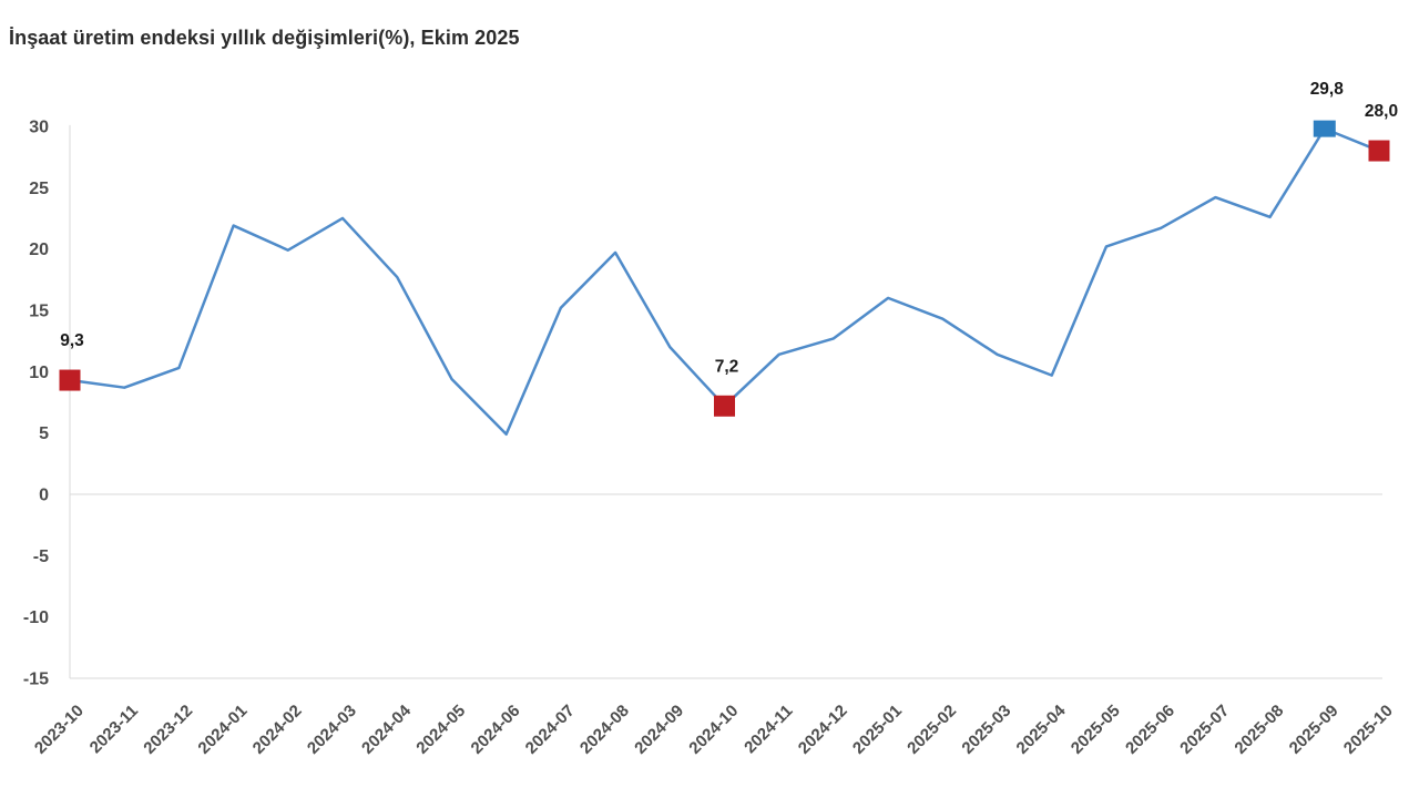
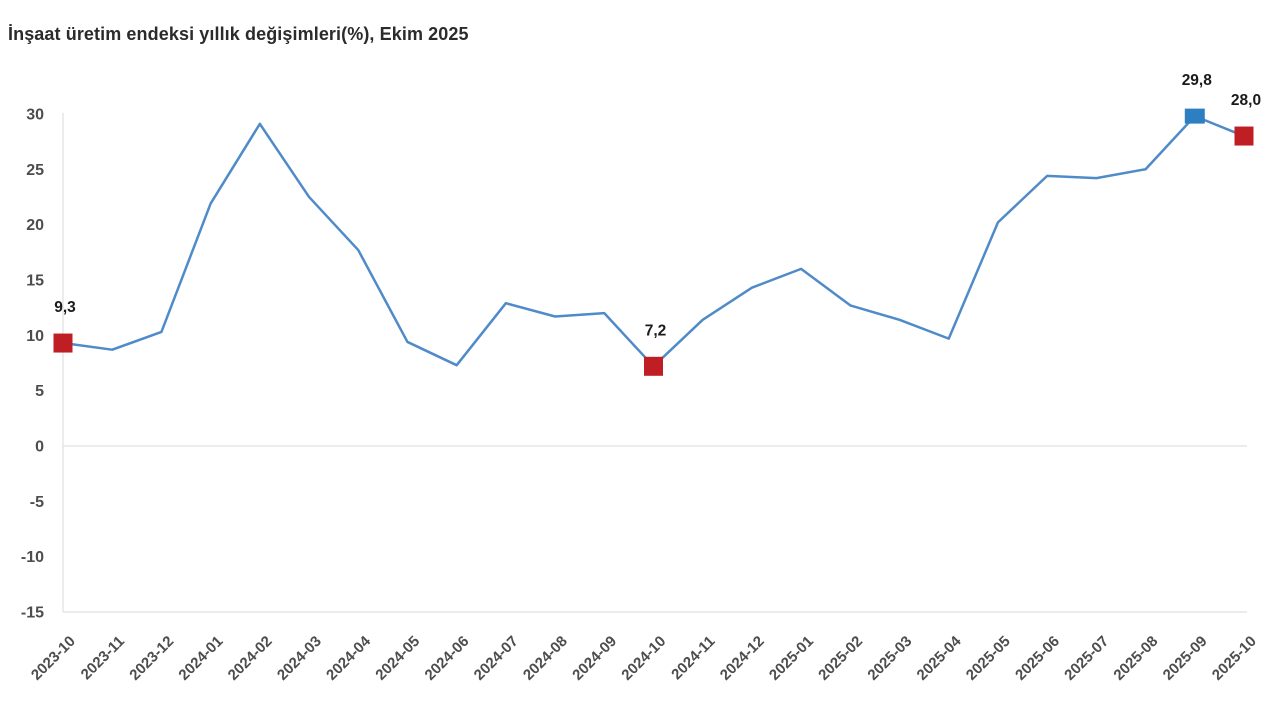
2024-02: 19.9 -> 29.1
2024-06: 4.9 -> 7.3
2024-07: 15.2 -> 12.9
2024-08: 19.7 -> 11.7
2024-12: 12.7 -> 14.3
2025-02: 14.3 -> 12.7
2025-06: 21.7 -> 24.4
2025-08: 22.6 -> 25.0
